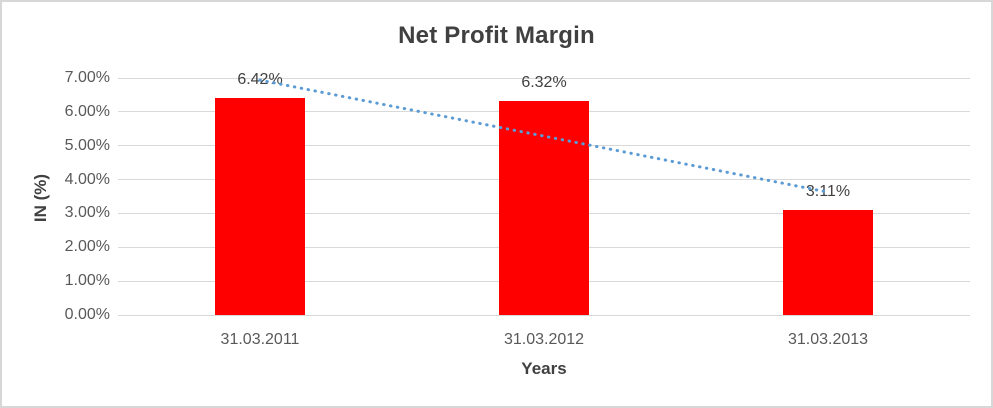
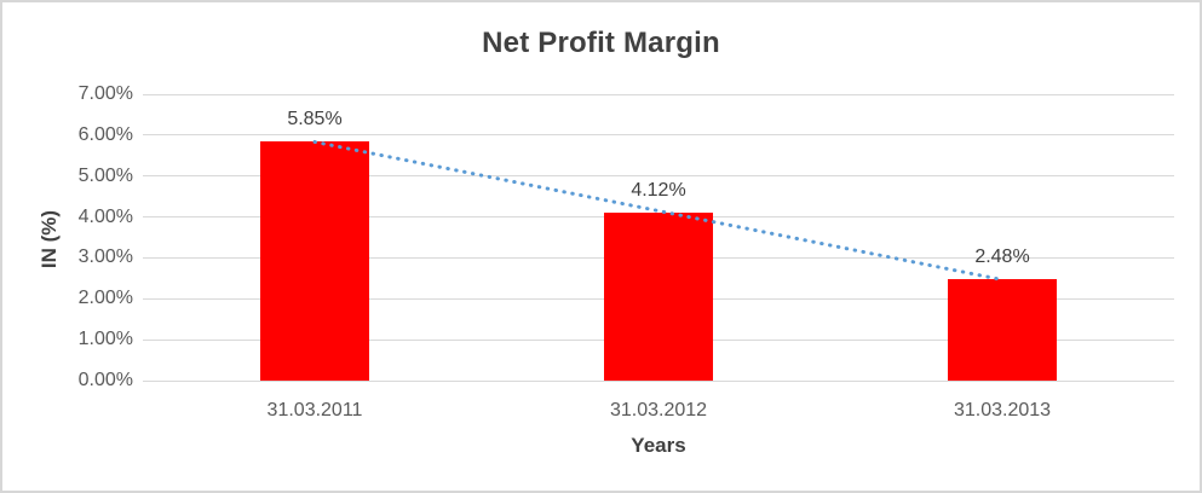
31.03.2011: 6.42% -> 5.85%
31.03.2012: 6.32% -> 4.12%
31.03.2013: 3.11% -> 2.48%
